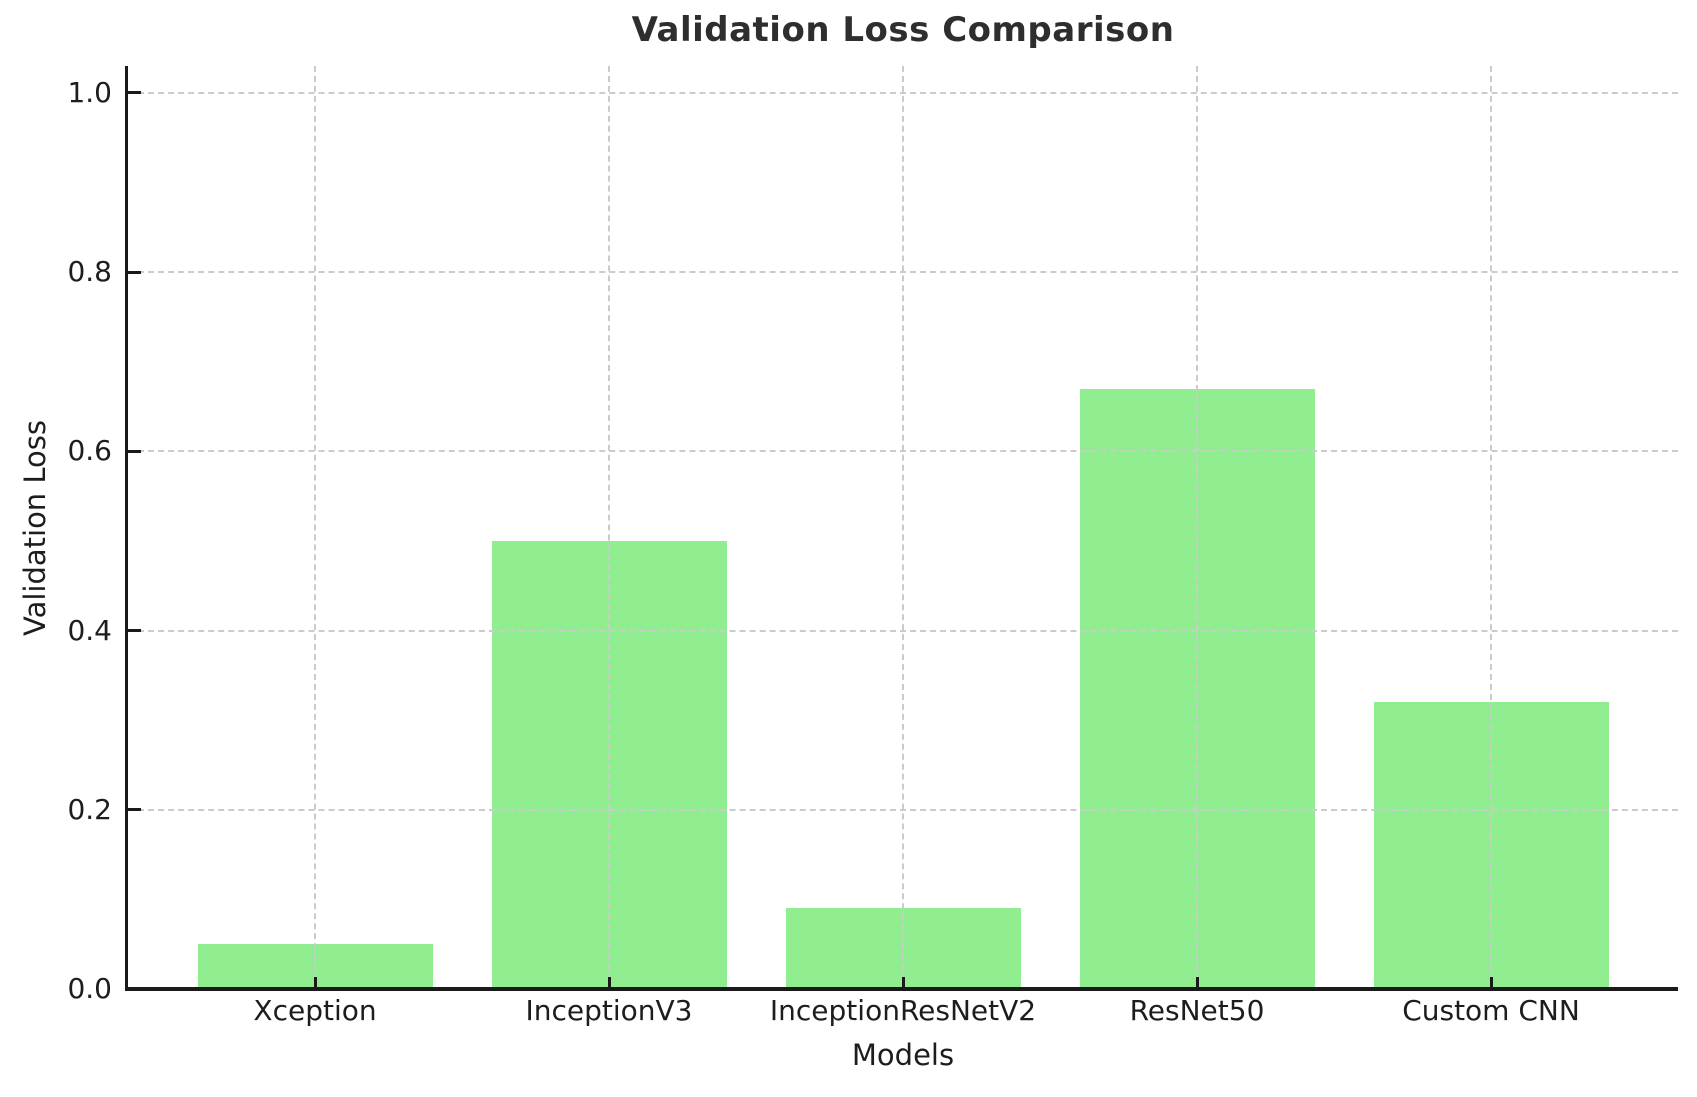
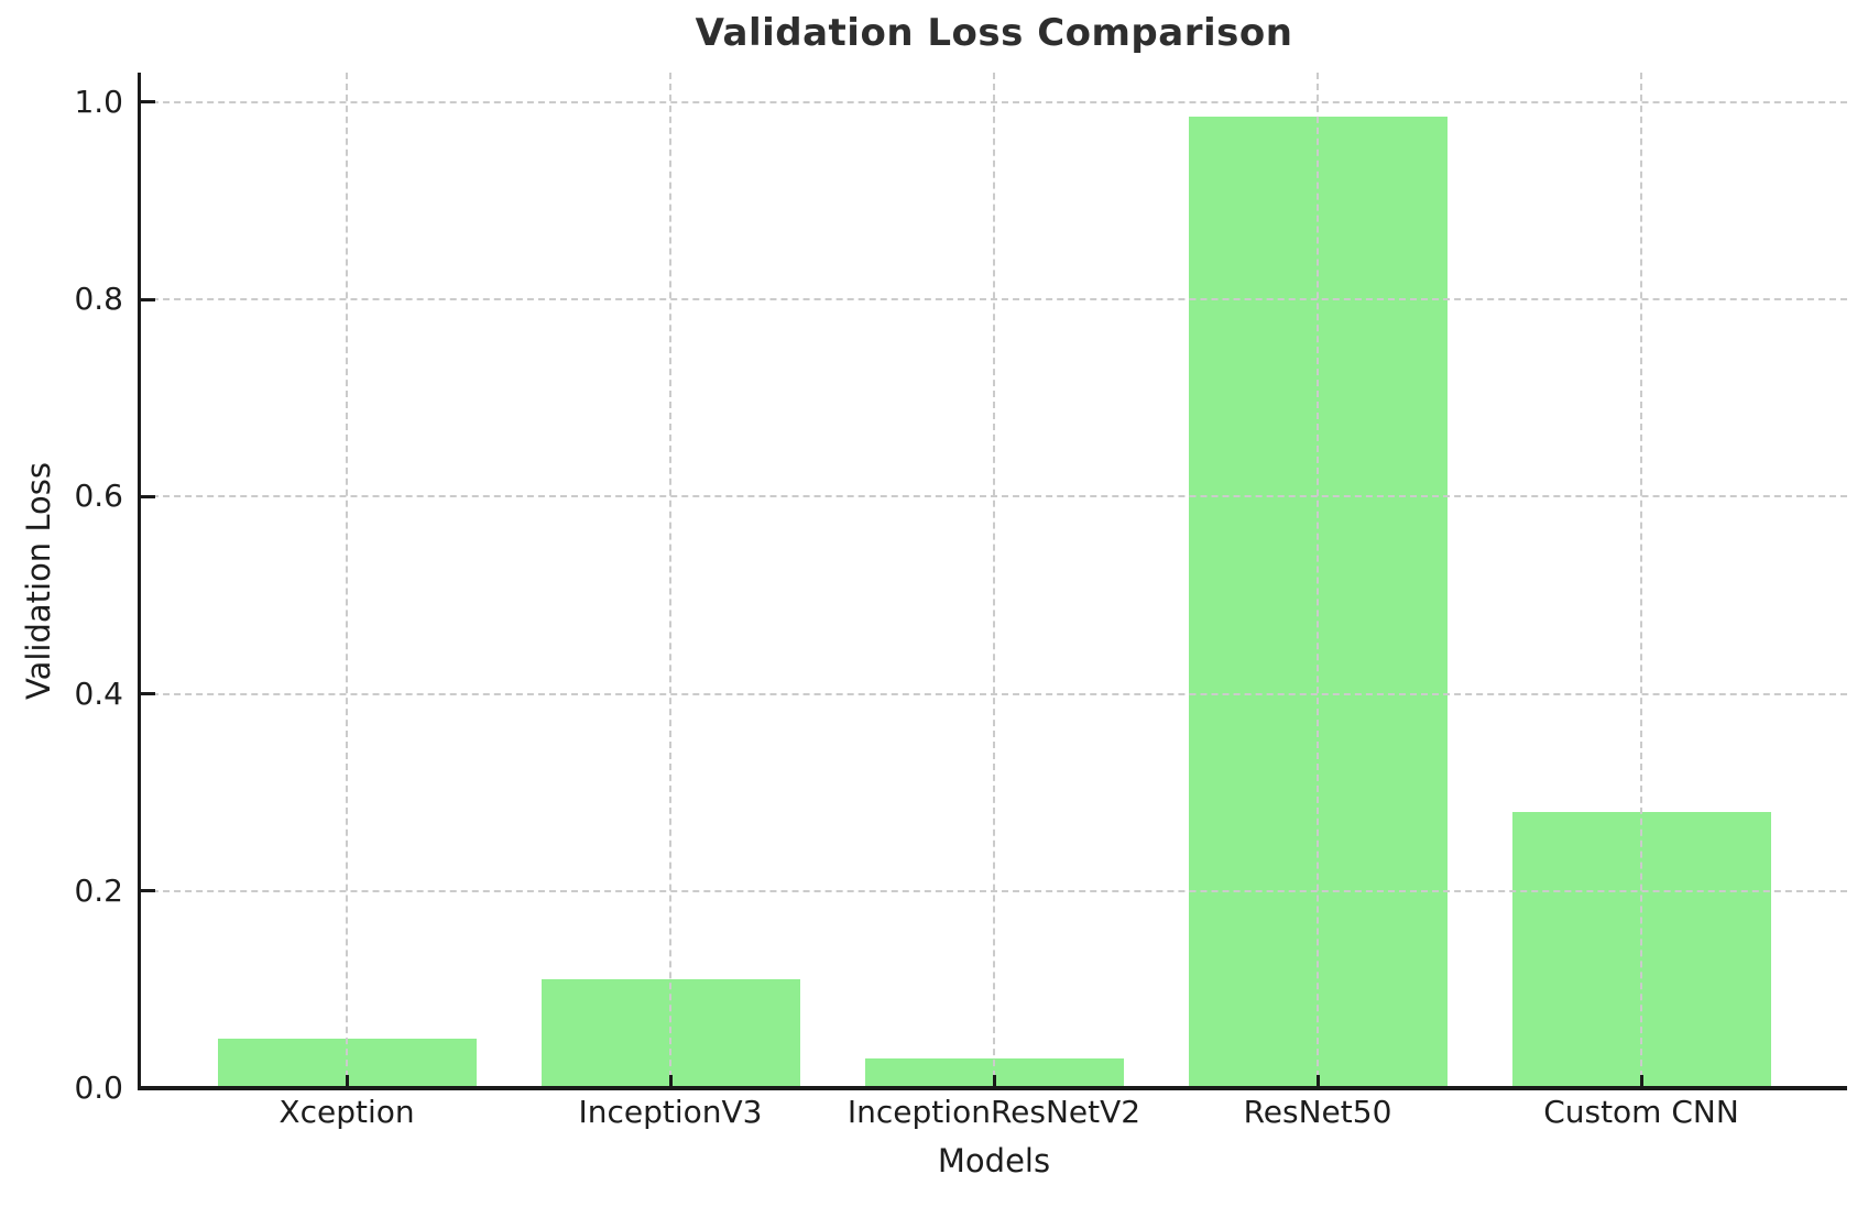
InceptionV3: 0.50 -> 0.11
InceptionResNetV2: 0.09 -> 0.03
ResNet50: 0.67 -> 0.98
Custom CNN: 0.32 -> 0.28
